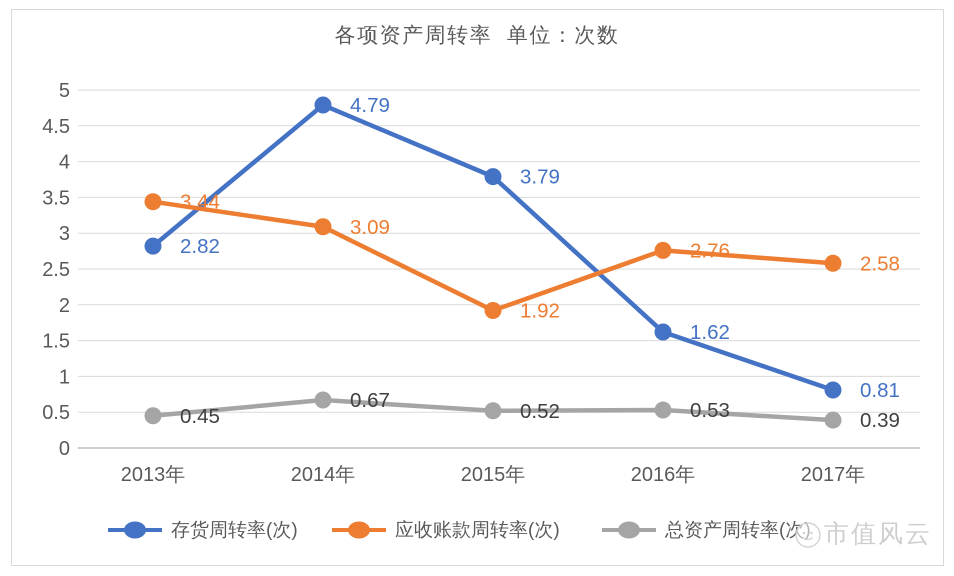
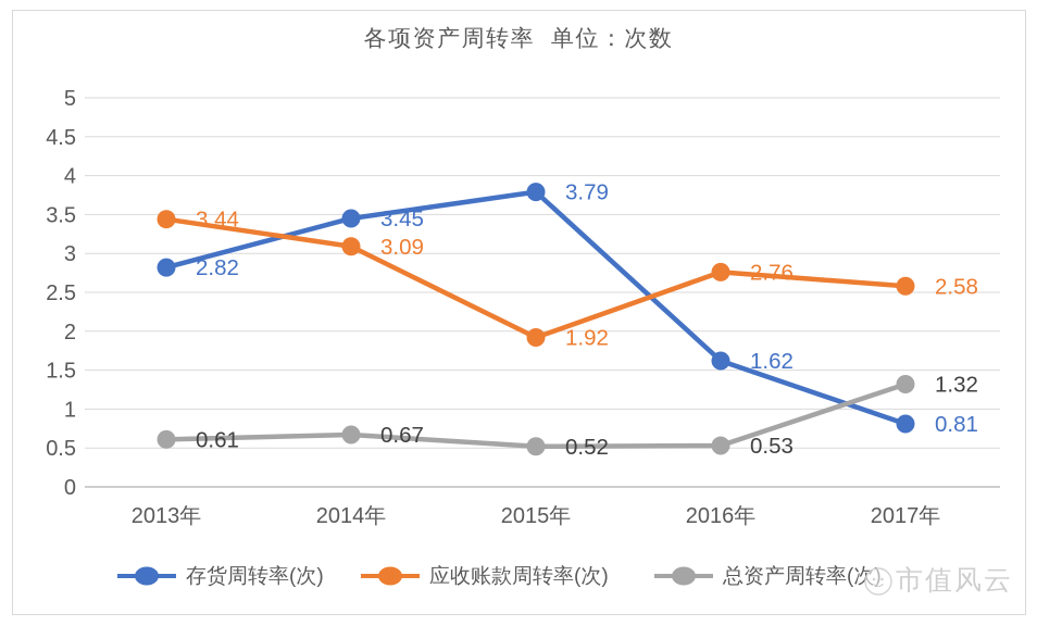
总资产周转率(次)/2013年: 0.45 -> 0.61
存货周转率(次)/2014年: 4.79 -> 3.45
总资产周转率(次)/2017年: 0.39 -> 1.32
